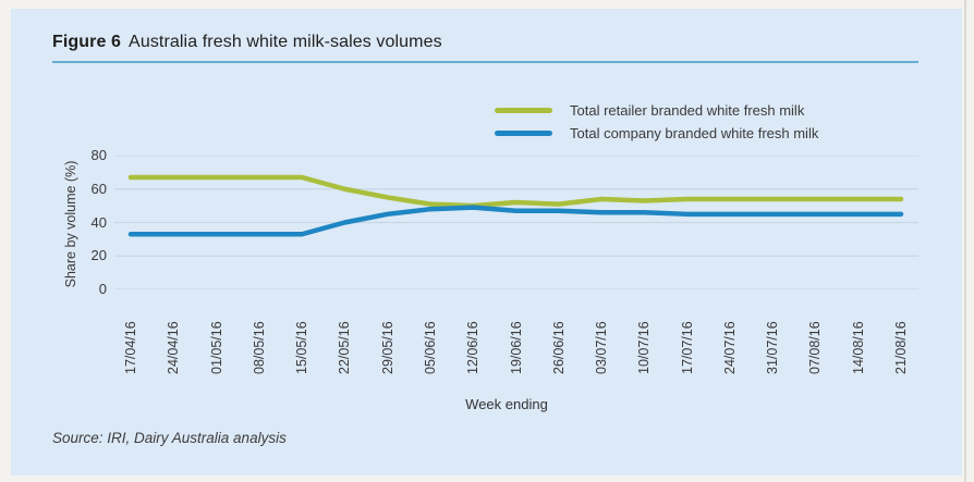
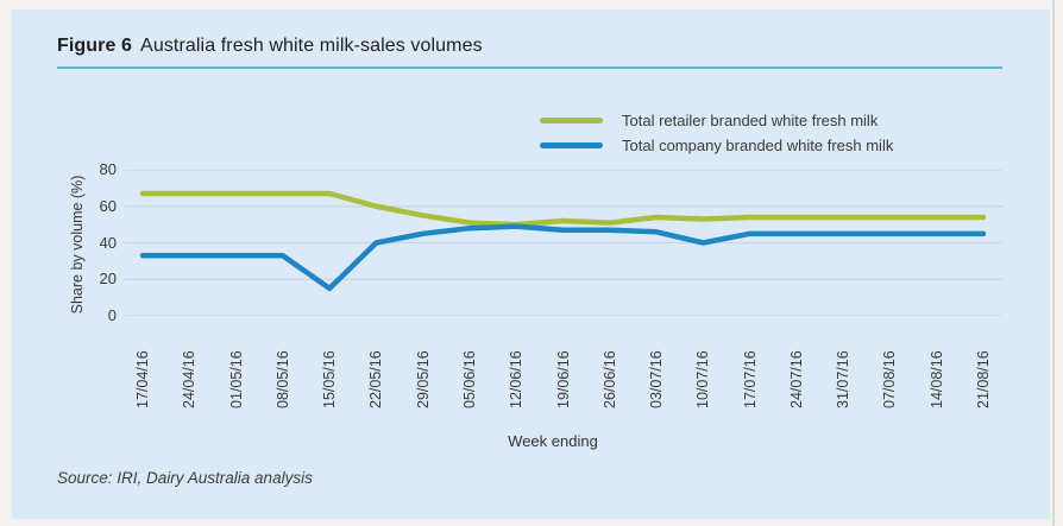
Total company branded white fresh milk/15/05/16: 33 -> 15
Total company branded white fresh milk/10/07/16: 46 -> 40
